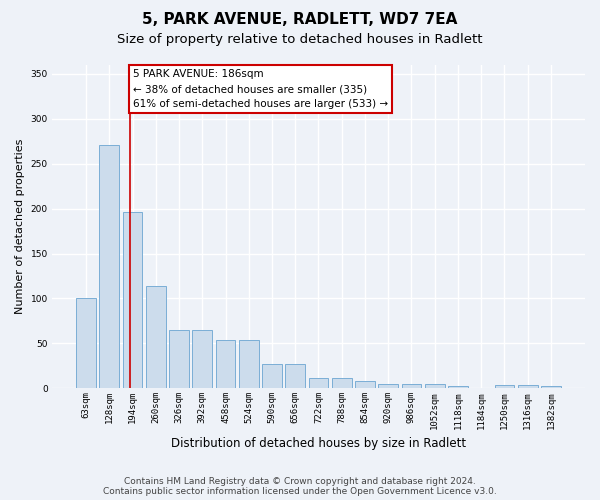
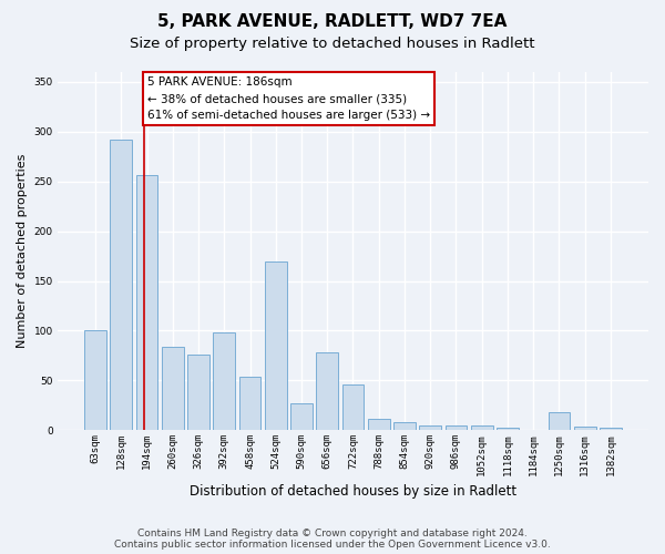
128sqm: 271 -> 292
194sqm: 196 -> 256
260sqm: 114 -> 84
326sqm: 65 -> 76
392sqm: 65 -> 98
524sqm: 54 -> 170
656sqm: 27 -> 78
722sqm: 11 -> 46
1250sqm: 4 -> 18
